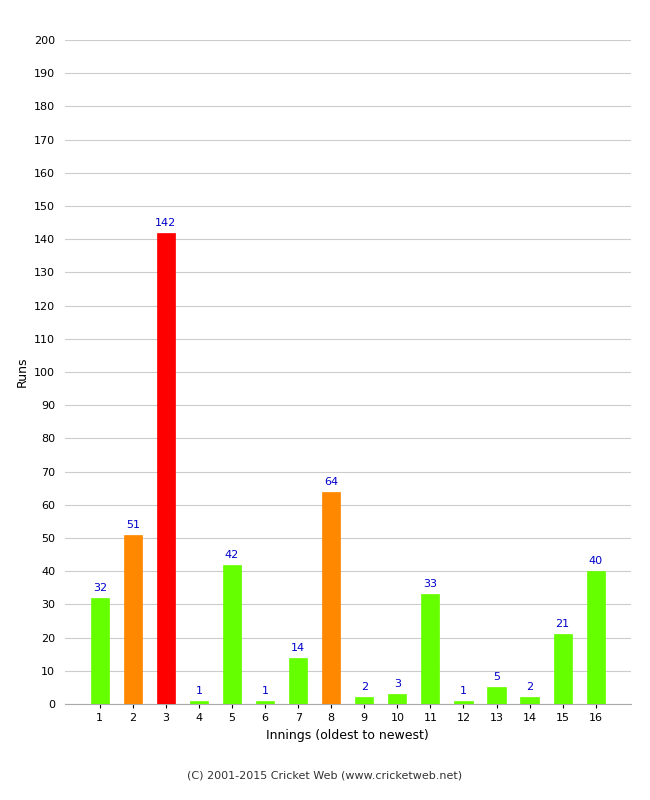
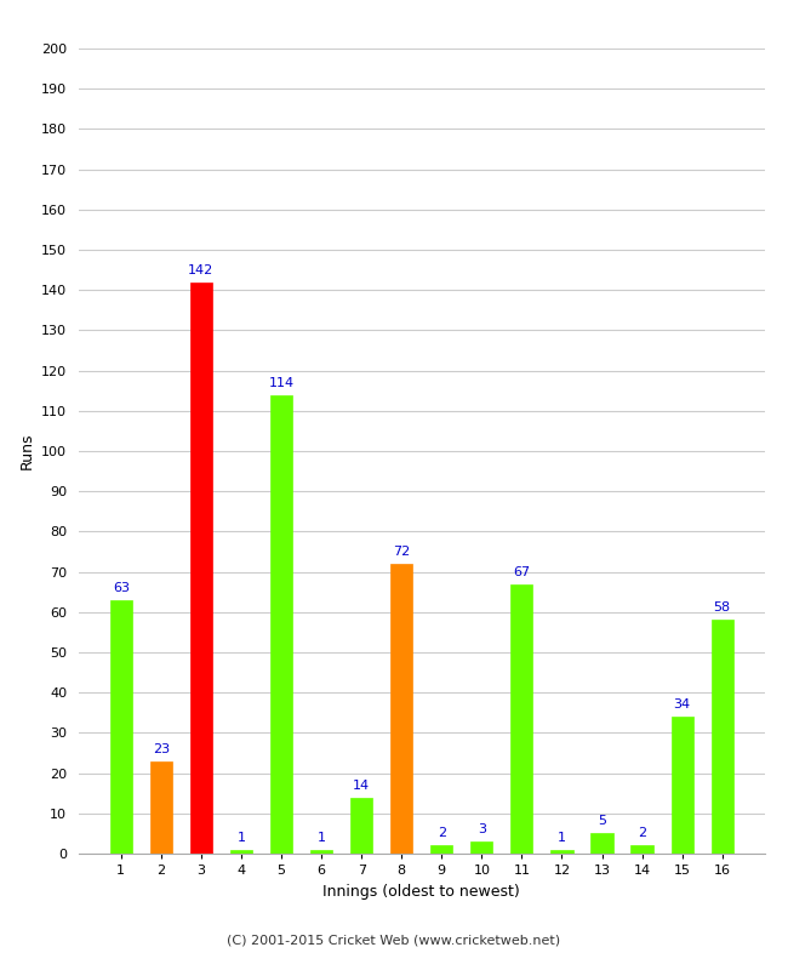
1: 32 -> 63
2: 51 -> 23
5: 42 -> 114
8: 64 -> 72
11: 33 -> 67
15: 21 -> 34
16: 40 -> 58
